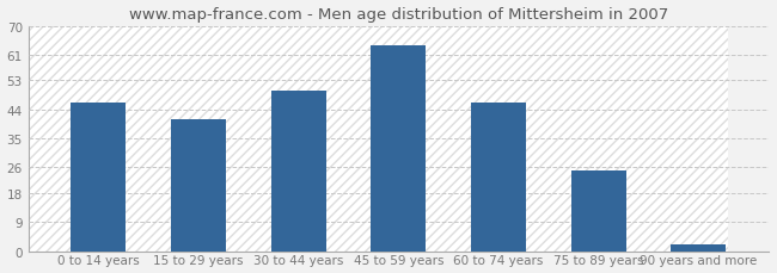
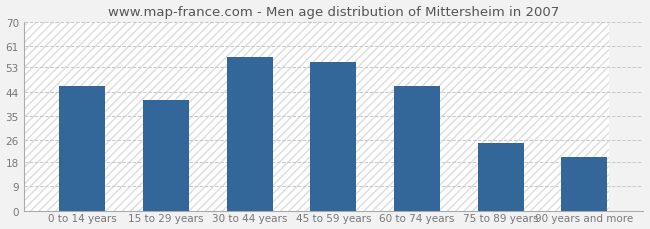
30 to 44 years: 50 -> 57
45 to 59 years: 64 -> 55
90 years and more: 2 -> 20
